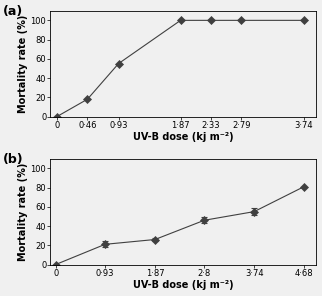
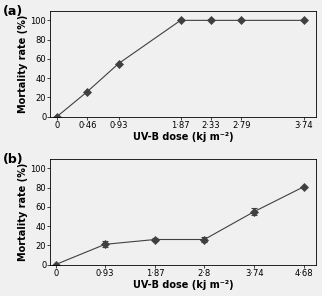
0·46: 18 -> 26
2·8: 46 -> 26
